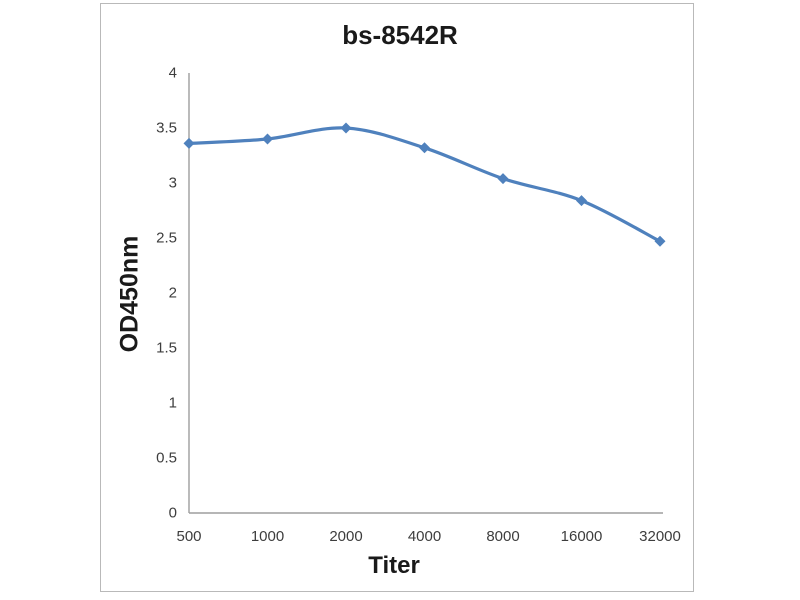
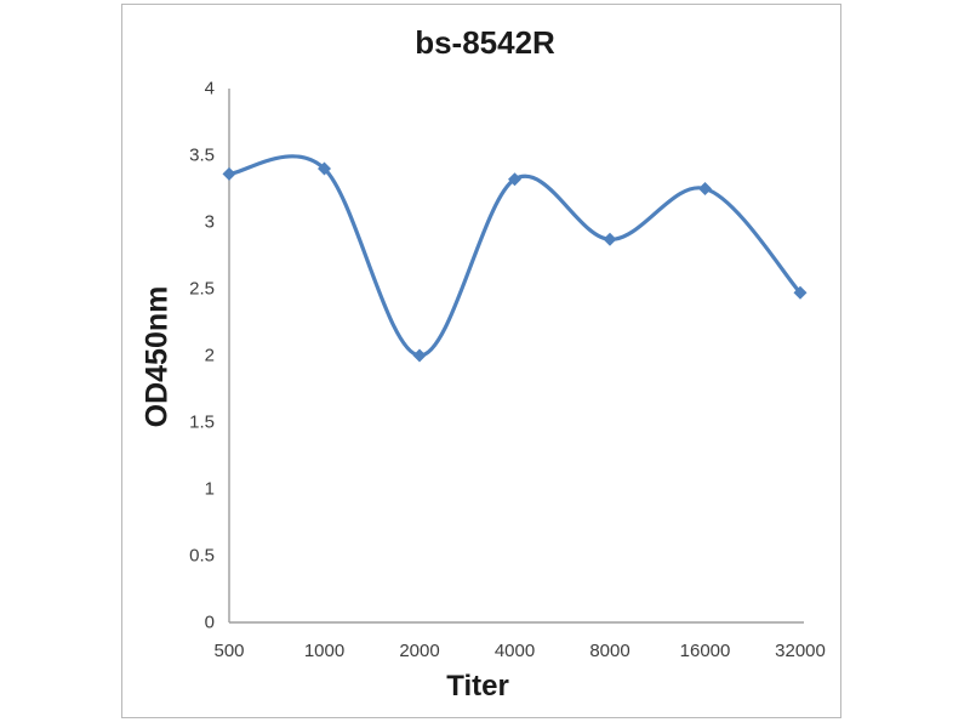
2000: 3.50 -> 2.00
8000: 3.04 -> 2.87
16000: 2.84 -> 3.25
